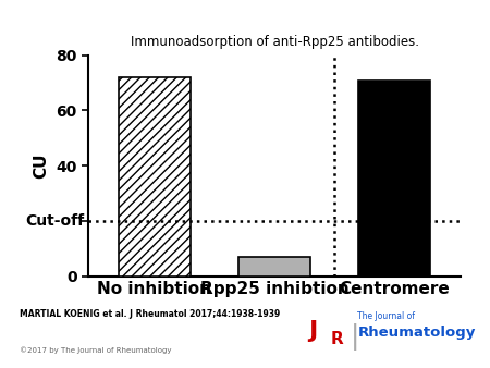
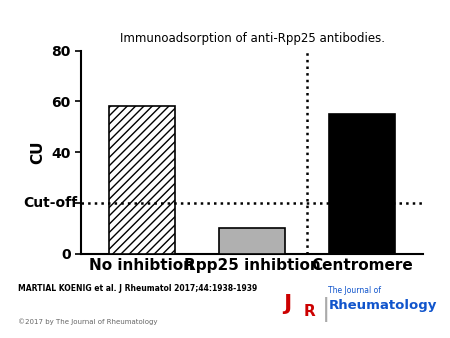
No inhibtion: 72 -> 58
Rpp25 inhibtion: 7 -> 10
Centromere: 71 -> 55
